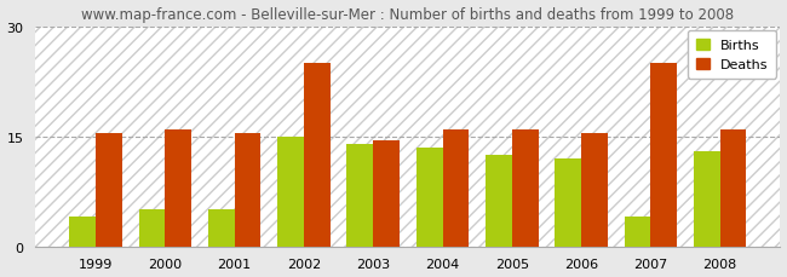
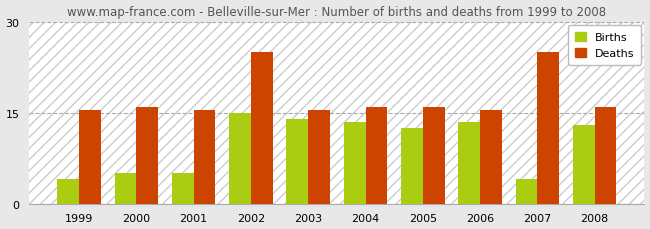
Deaths/2003: 14.4 -> 15.5
Births/2006: 12.0 -> 13.5
